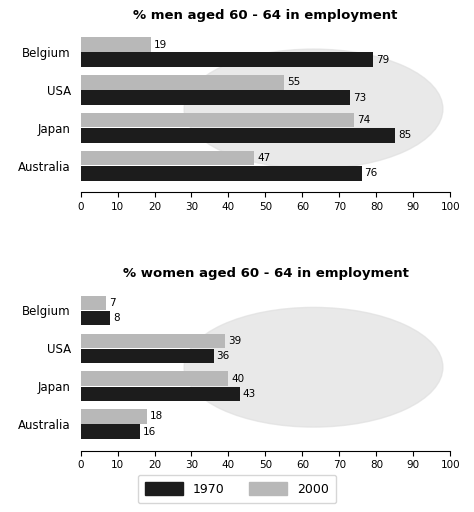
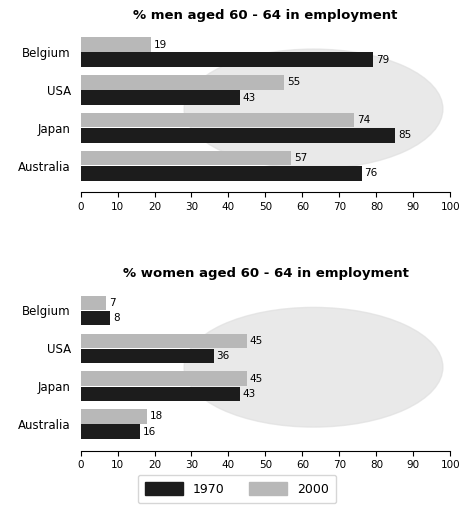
% men aged 60 - 64 in employment/1970/USA: 73 -> 43
% men aged 60 - 64 in employment/2000/Australia: 47 -> 57
% women aged 60 - 64 in employment/2000/USA: 39 -> 45
% women aged 60 - 64 in employment/2000/Japan: 40 -> 45
